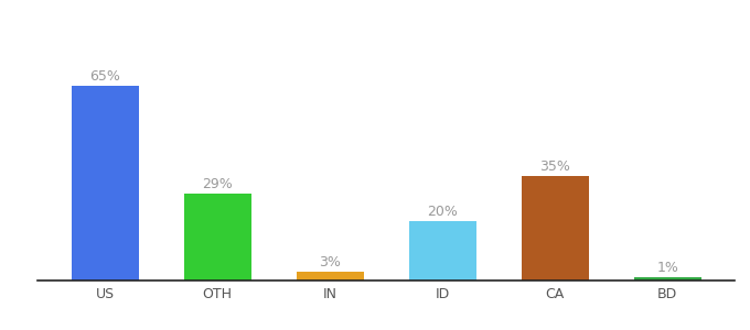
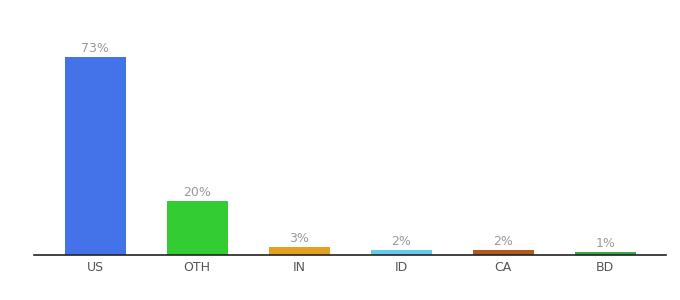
US: 65% -> 73%
OTH: 29% -> 20%
ID: 20% -> 2%
CA: 35% -> 2%
